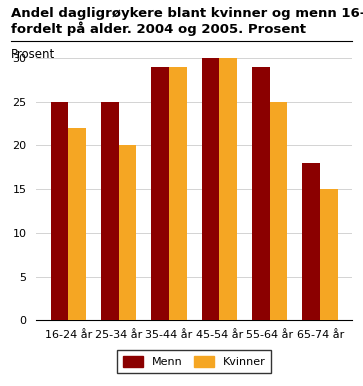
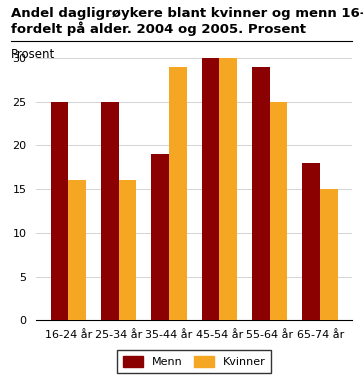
Kvinner/16-24 år: 22 -> 16
Kvinner/25-34 år: 20 -> 16
Menn/35-44 år: 29 -> 19
